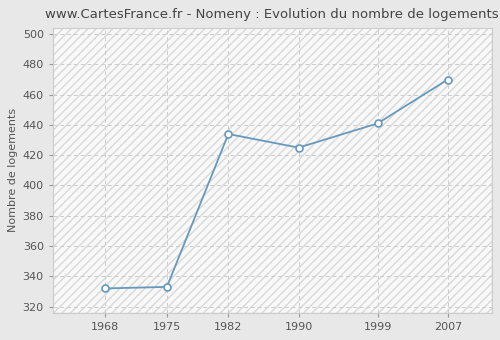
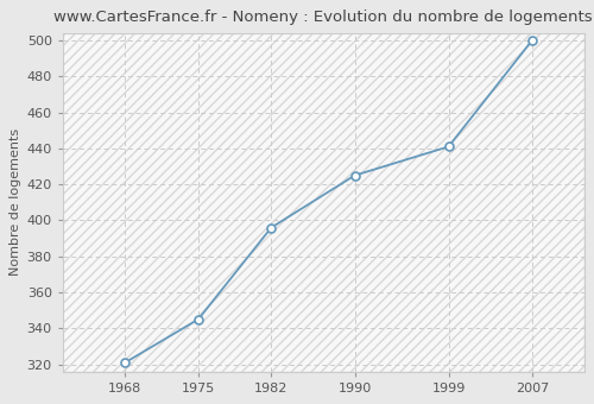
1968: 332 -> 321
1975: 333 -> 345
1982: 434 -> 396
2007: 470 -> 500
